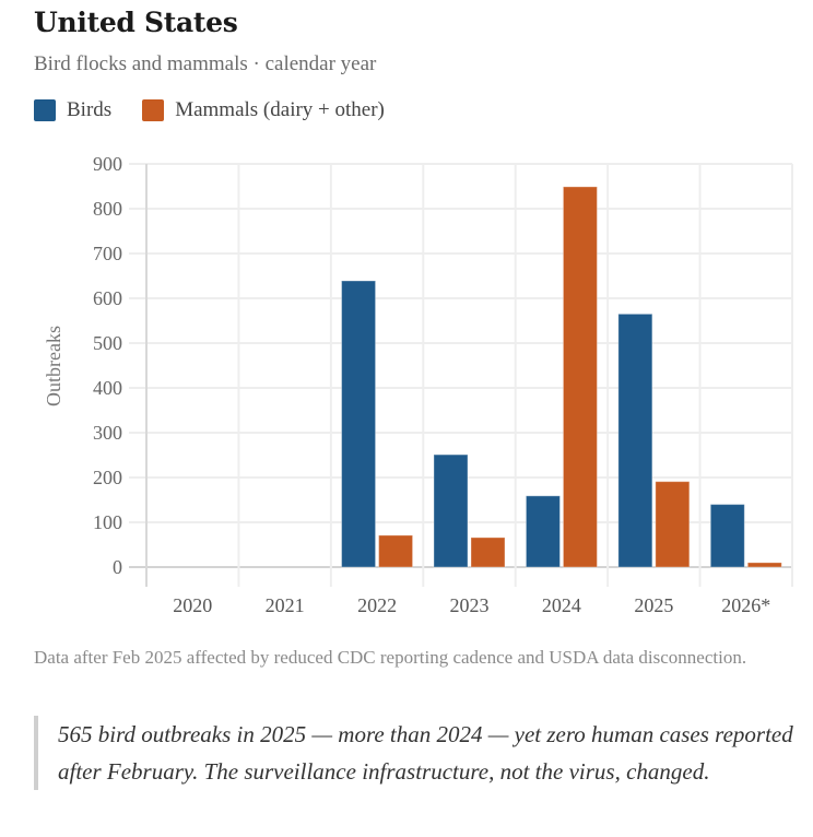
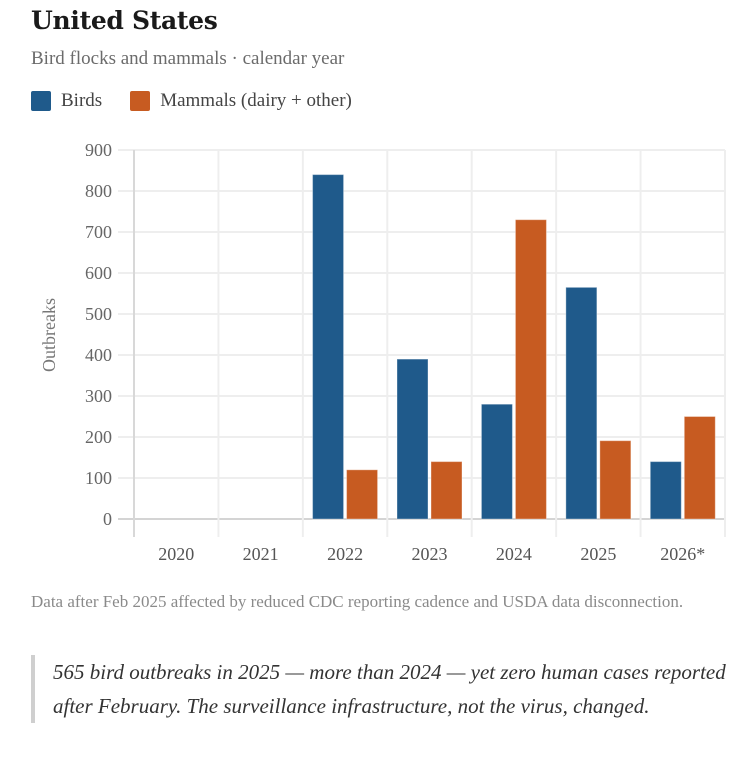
Birds/2022: 640 -> 840
Mammals (dairy + other)/2022: 70 -> 120
Birds/2023: 250 -> 390
Mammals (dairy + other)/2023: 70 -> 140
Birds/2024: 160 -> 280
Mammals (dairy + other)/2024: 850 -> 730
Mammals (dairy + other)/2026*: 10 -> 250
